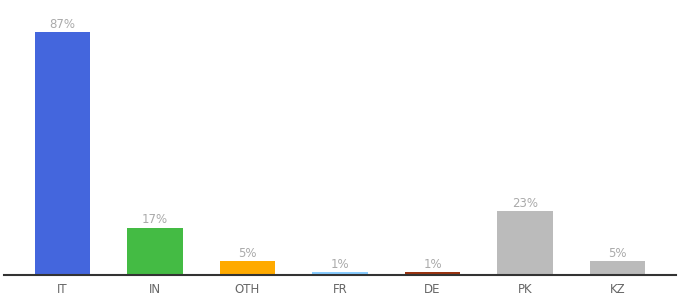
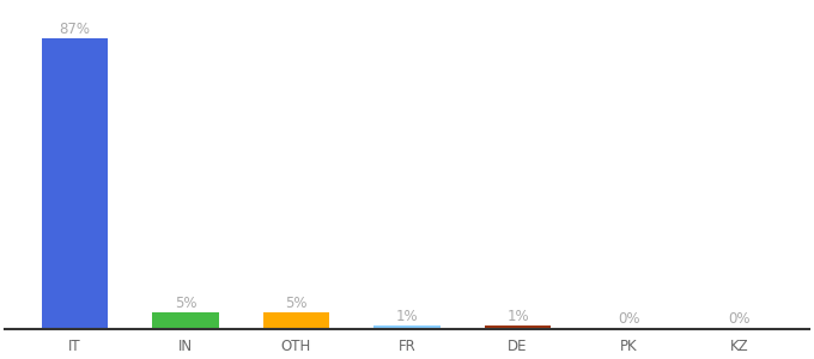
IN: 17% -> 5%
PK: 23% -> 0%
KZ: 5% -> 0%
